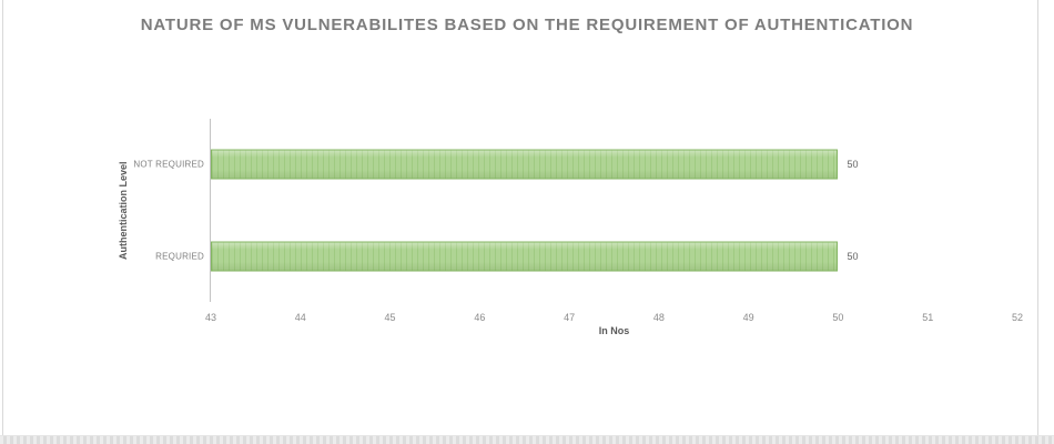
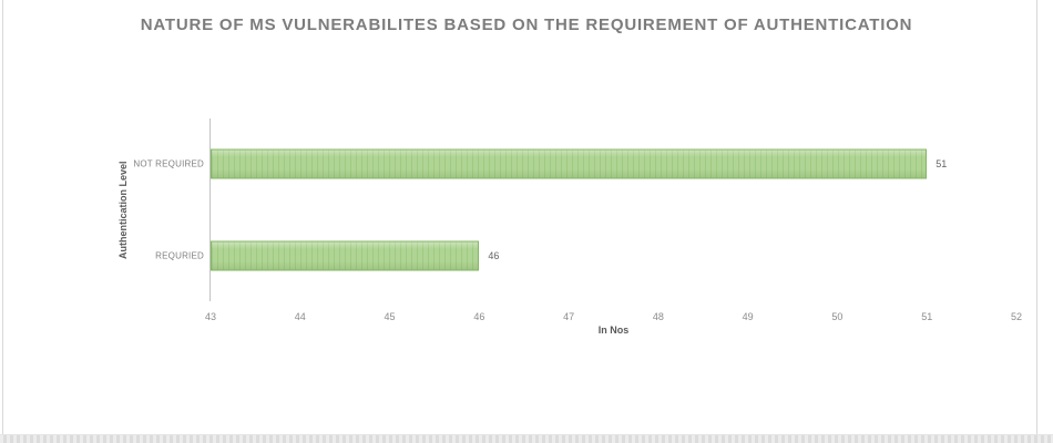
NOT REQUIRED: 50 -> 51
REQURIED: 50 -> 46
